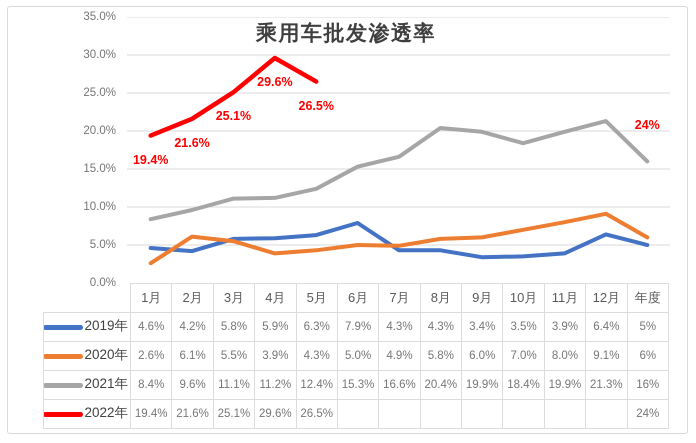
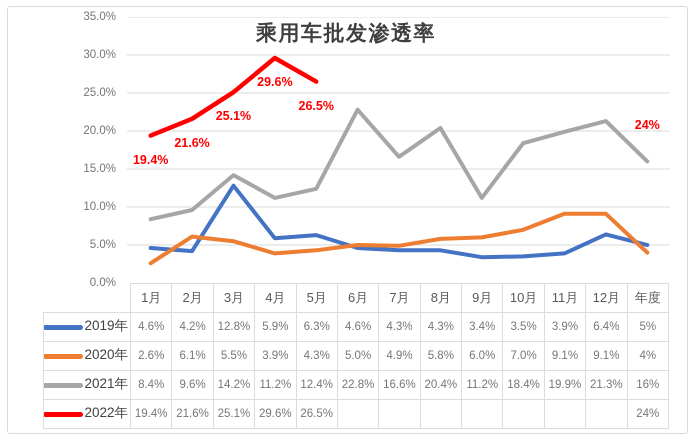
2019年/3月: 5.8% -> 12.8%
2021年/3月: 11.1% -> 14.2%
2019年/6月: 7.9% -> 4.6%
2021年/6月: 15.3% -> 22.8%
2021年/9月: 19.9% -> 11.2%
2020年/11月: 8.0% -> 9.1%
2020年/年度: 6% -> 4%
